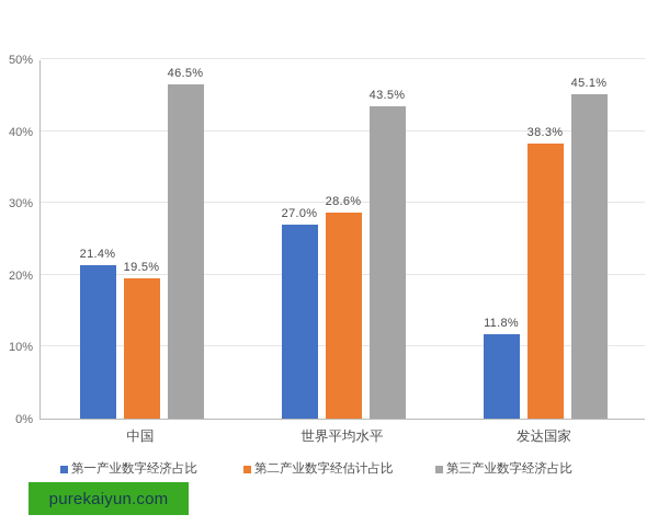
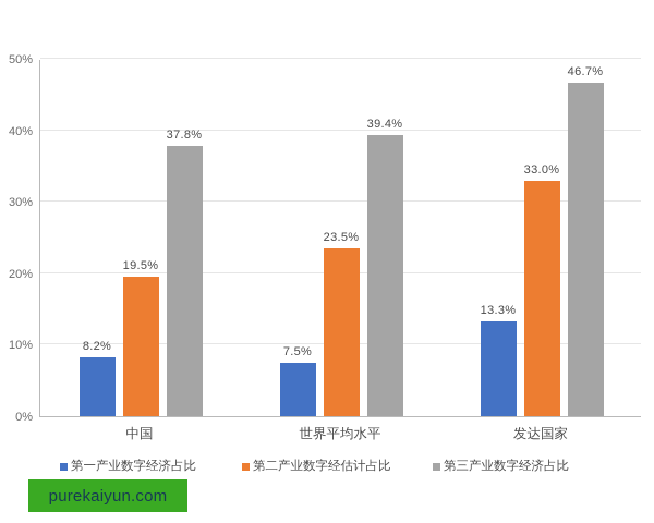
第一产业数字经济占比/中国: 21.4% -> 8.2%
第三产业数字经济占比/中国: 46.5% -> 37.8%
第一产业数字经济占比/世界平均水平: 27.0% -> 7.5%
第二产业数字经估计占比/世界平均水平: 28.6% -> 23.5%
第三产业数字经济占比/世界平均水平: 43.5% -> 39.4%
第一产业数字经济占比/发达国家: 11.8% -> 13.3%
第二产业数字经估计占比/发达国家: 38.3% -> 33.0%
第三产业数字经济占比/发达国家: 45.1% -> 46.7%
